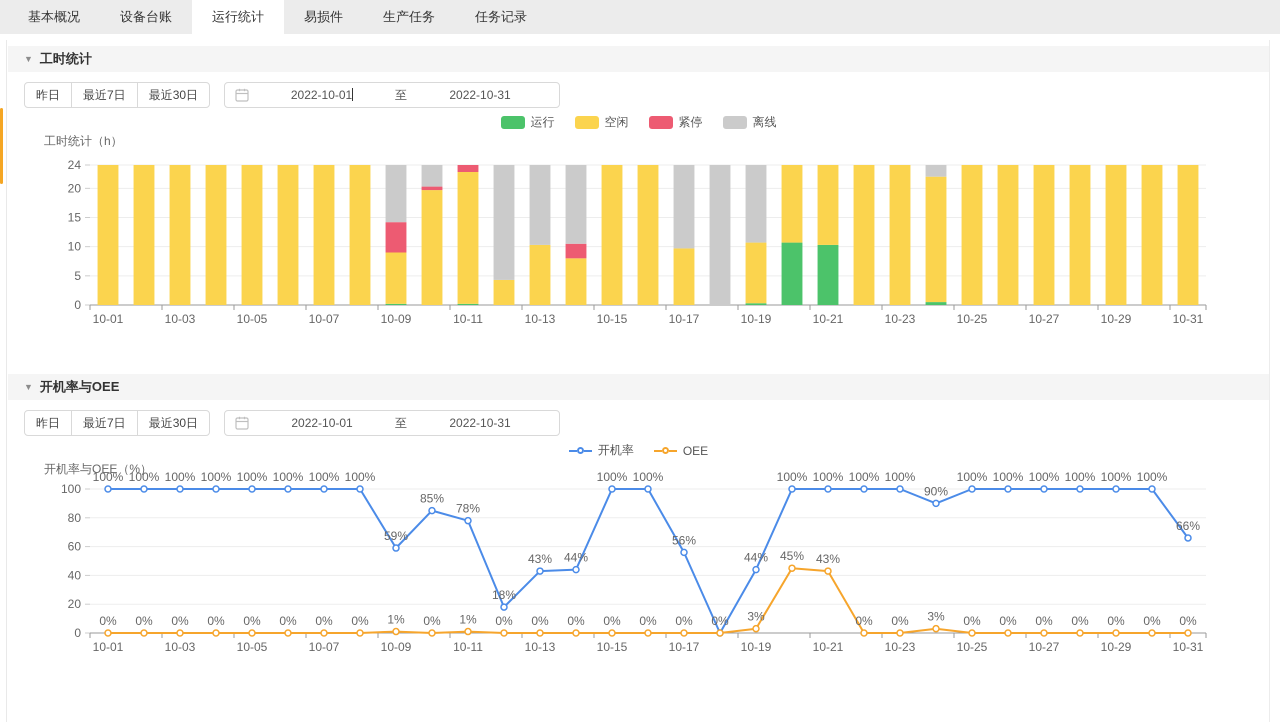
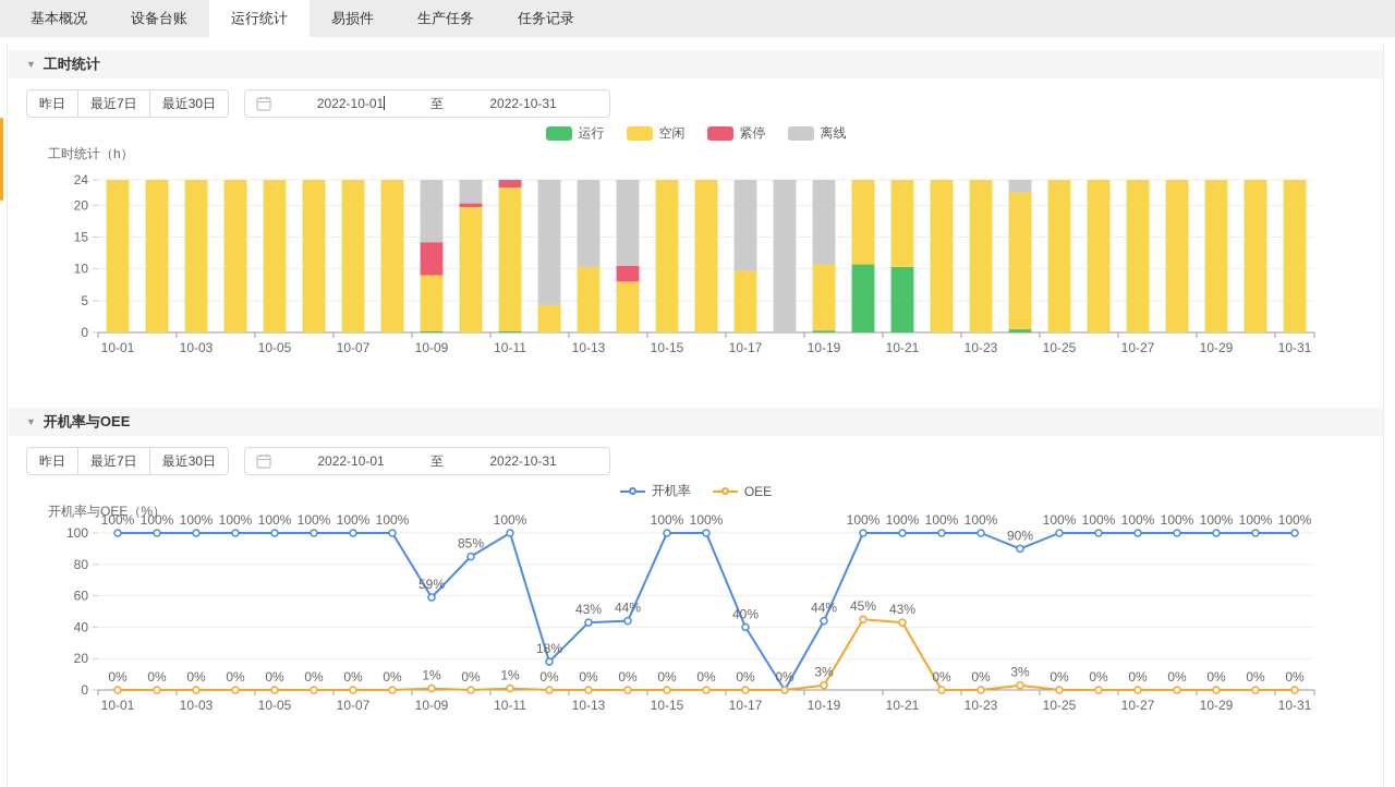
开机率与OEE（%）/开机率/10-11: 78% -> 100%
开机率与OEE（%）/开机率/10-17: 56% -> 40%
开机率与OEE（%）/开机率/10-31: 66% -> 100%
